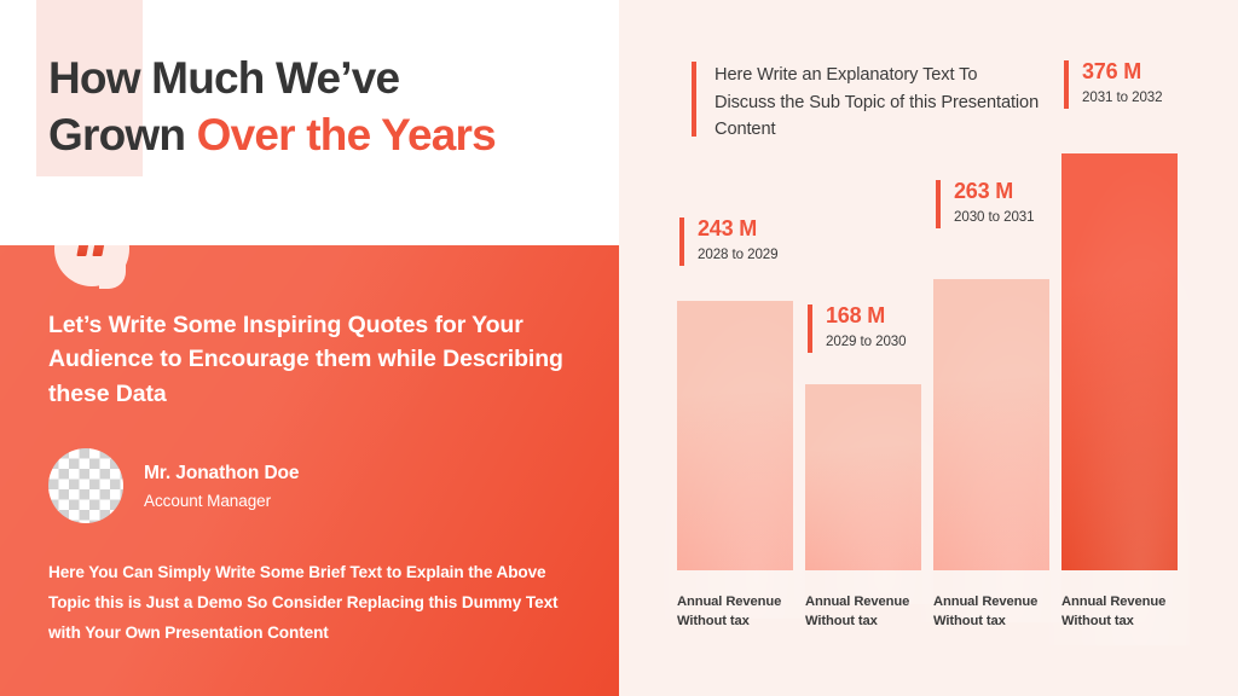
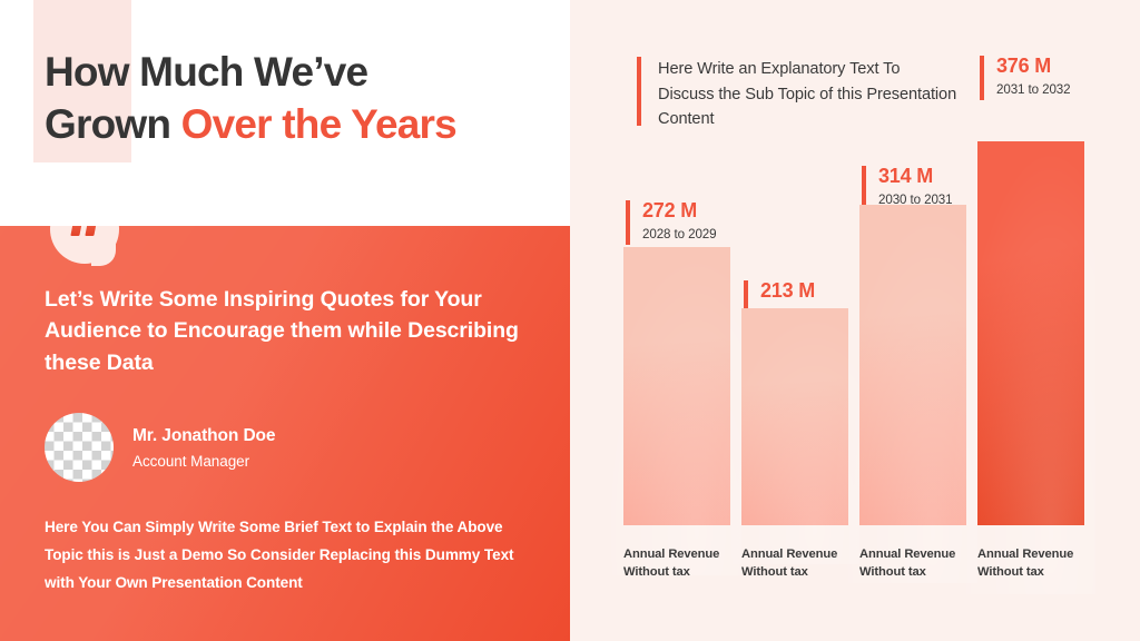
2028 to 2029: 243 -> 272
2029 to 2030: 168 -> 213
2030 to 2031: 263 -> 314
